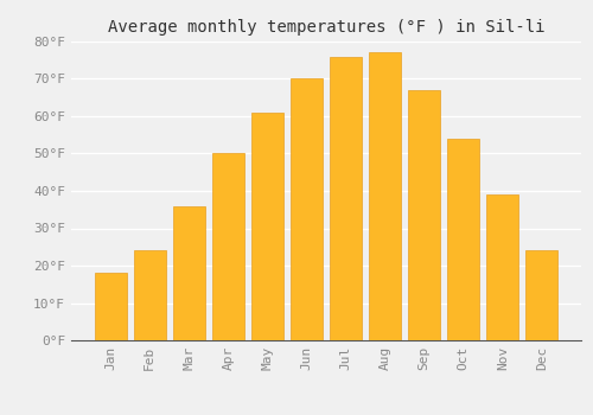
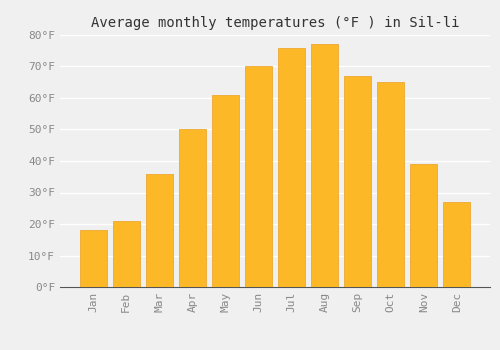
Feb: 24°F -> 21°F
Oct: 54°F -> 65°F
Dec: 24°F -> 27°F
